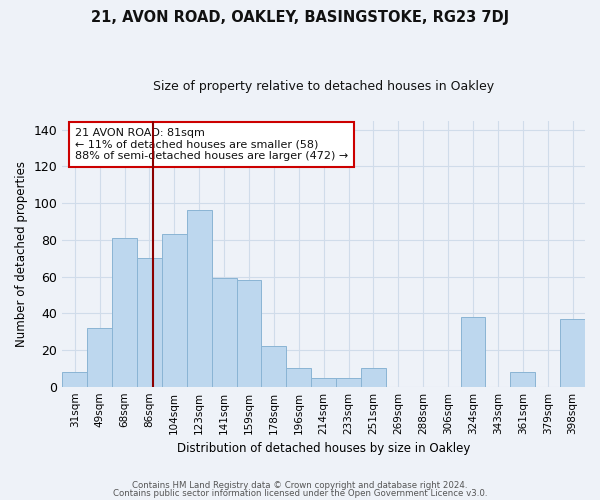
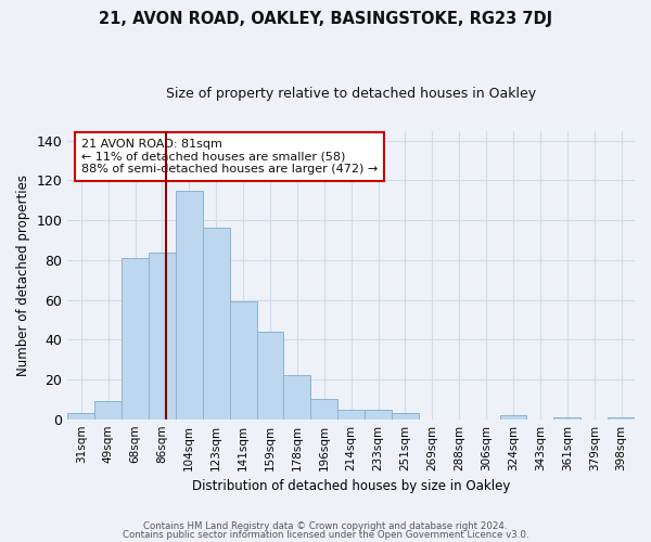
31sqm: 8 -> 3
49sqm: 32 -> 9
86sqm: 70 -> 84
104sqm: 83 -> 115
159sqm: 58 -> 44
251sqm: 10 -> 3
324sqm: 38 -> 2
361sqm: 8 -> 1
398sqm: 37 -> 1
